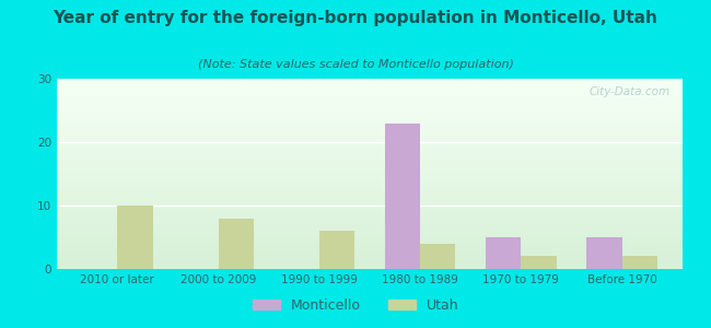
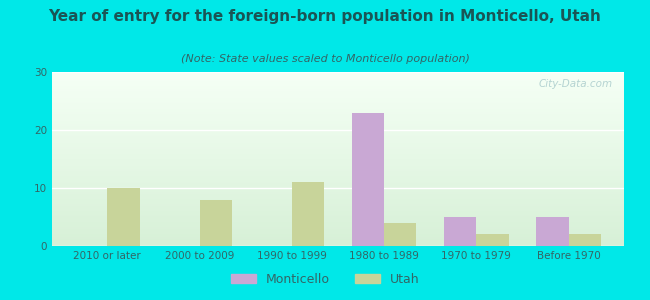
Utah/1990 to 1999: 6 -> 11
